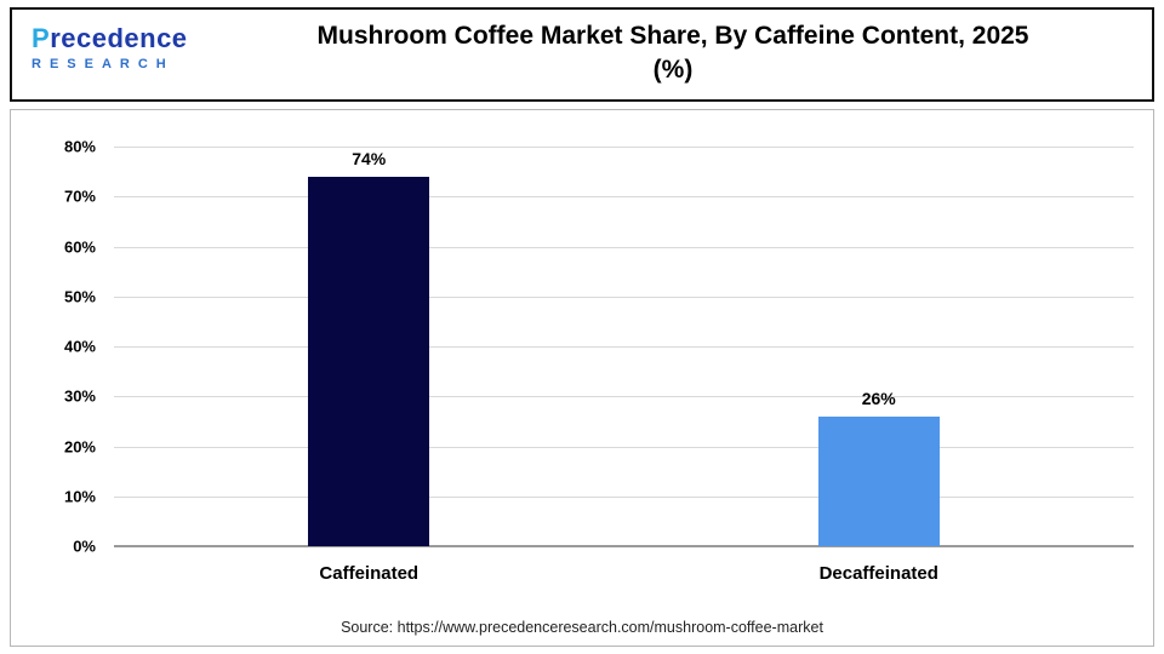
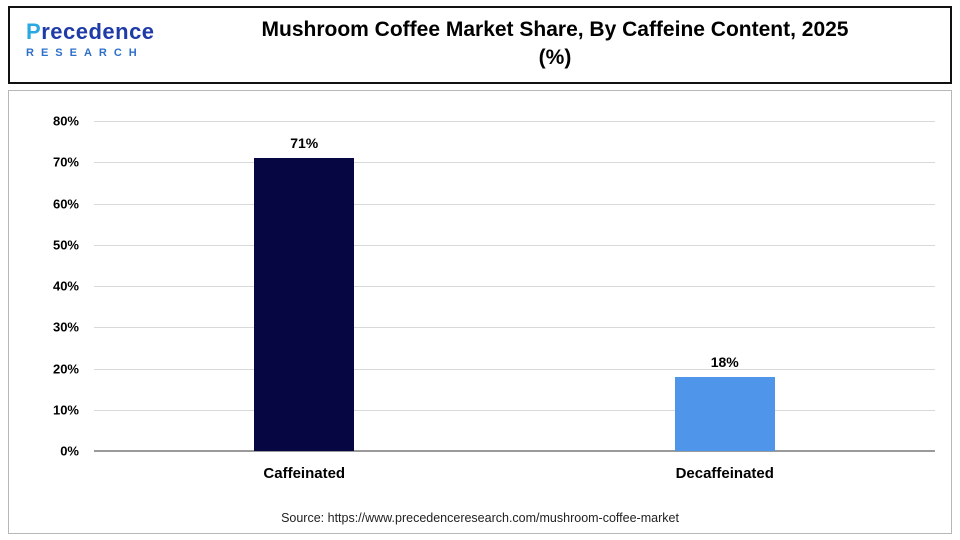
Caffeinated: 74% -> 71%
Decaffeinated: 26% -> 18%
